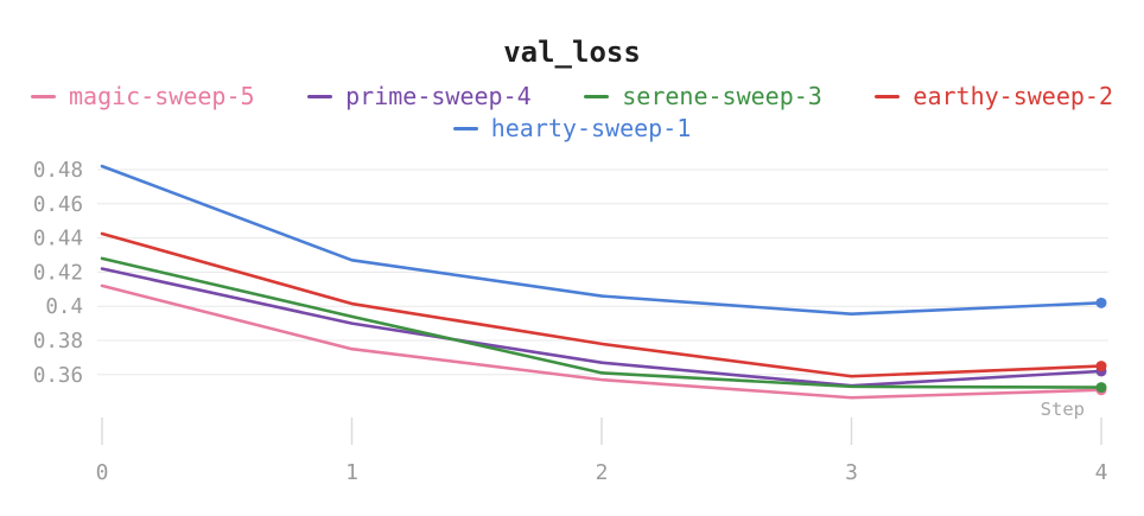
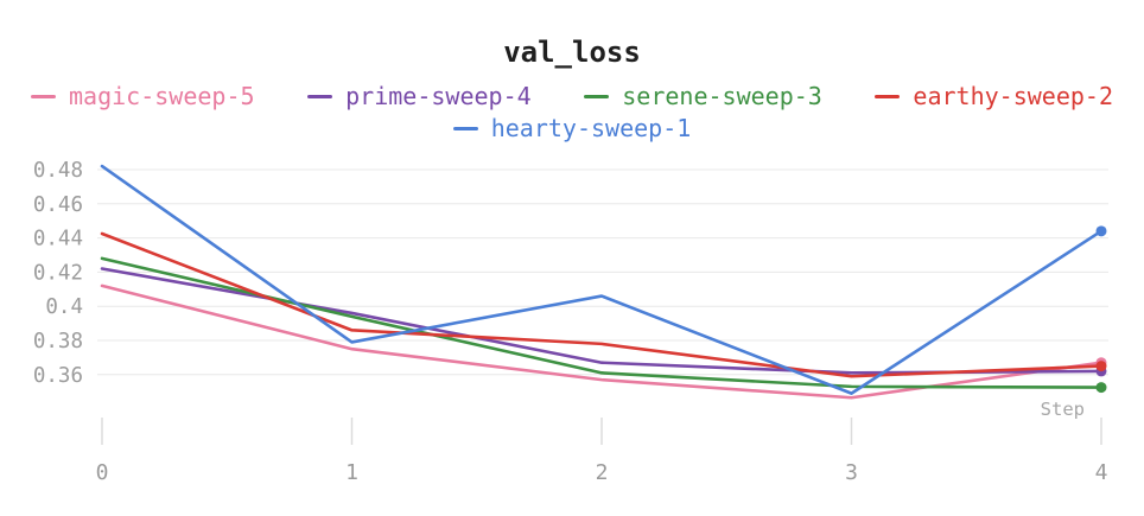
prime-sweep-4/1: 0.390 -> 0.396
earthy-sweep-2/1: 0.402 -> 0.386
hearty-sweep-1/1: 0.427 -> 0.379
prime-sweep-4/3: 0.353 -> 0.361
hearty-sweep-1/3: 0.396 -> 0.349
magic-sweep-5/4: 0.351 -> 0.367
hearty-sweep-1/4: 0.402 -> 0.444
